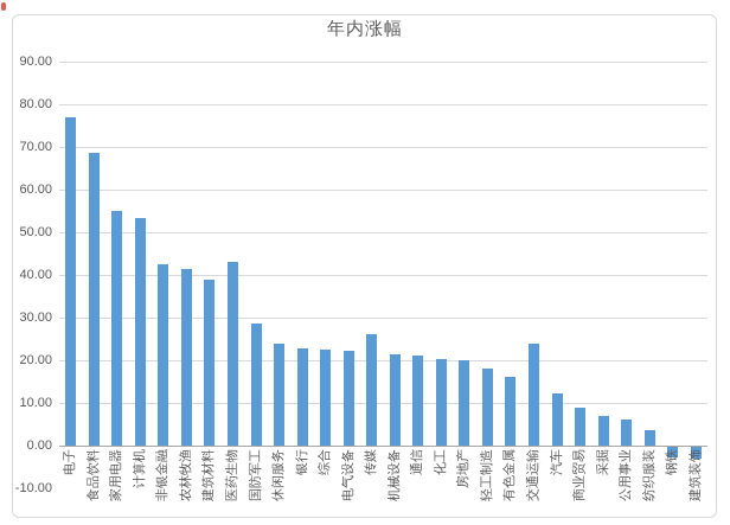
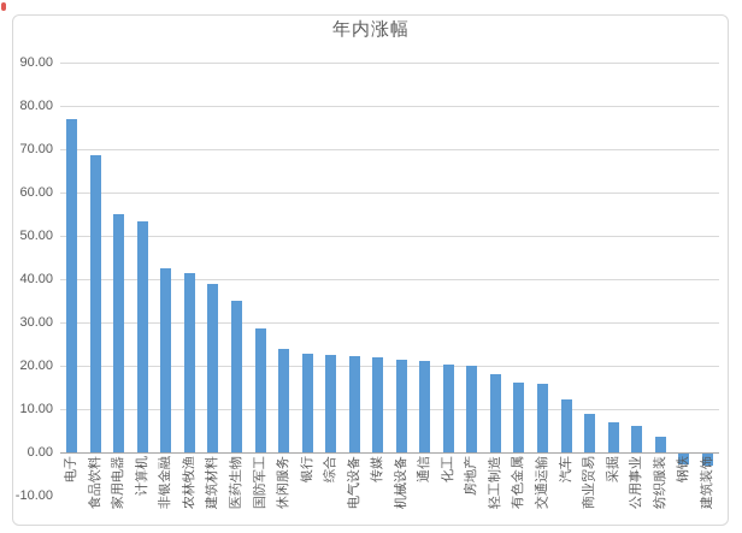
医药生物: 43 -> 35
传媒: 26 -> 22
交通运输: 24 -> 16
